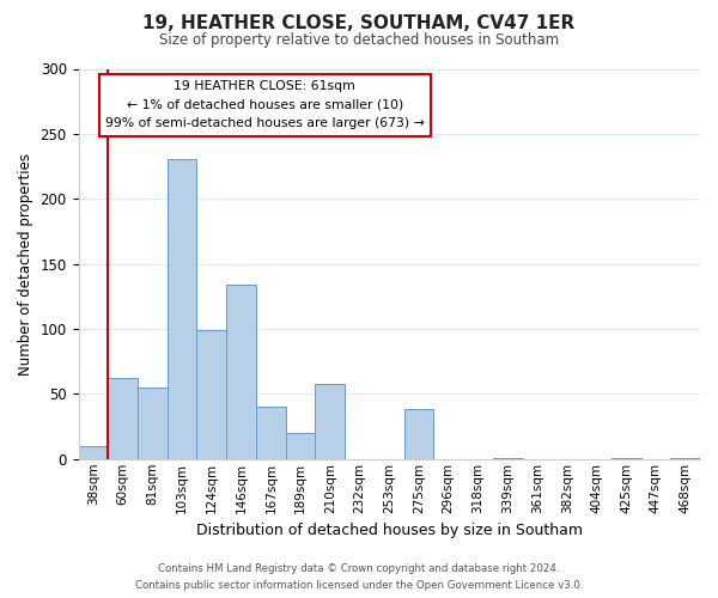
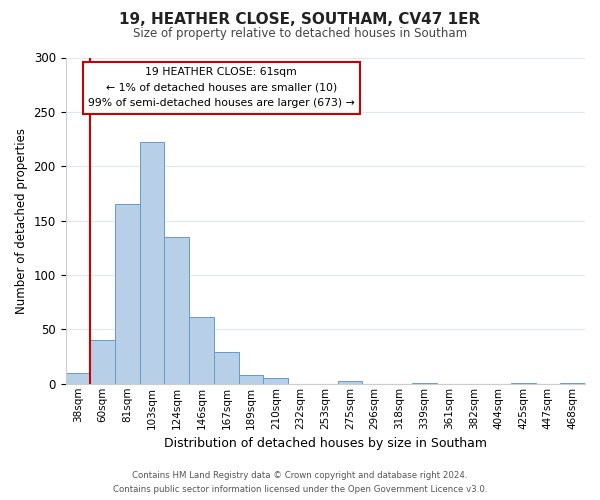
60sqm: 62 -> 40
81sqm: 55 -> 165
103sqm: 231 -> 222
124sqm: 99 -> 135
146sqm: 134 -> 61
167sqm: 40 -> 29
189sqm: 20 -> 8
210sqm: 58 -> 5
275sqm: 38 -> 3
